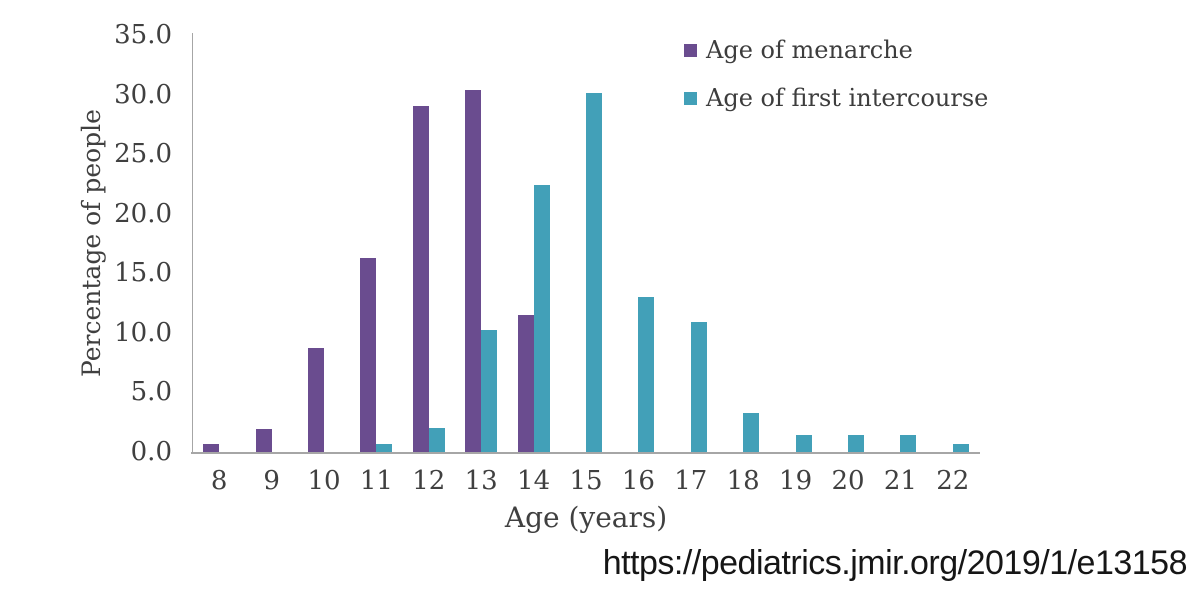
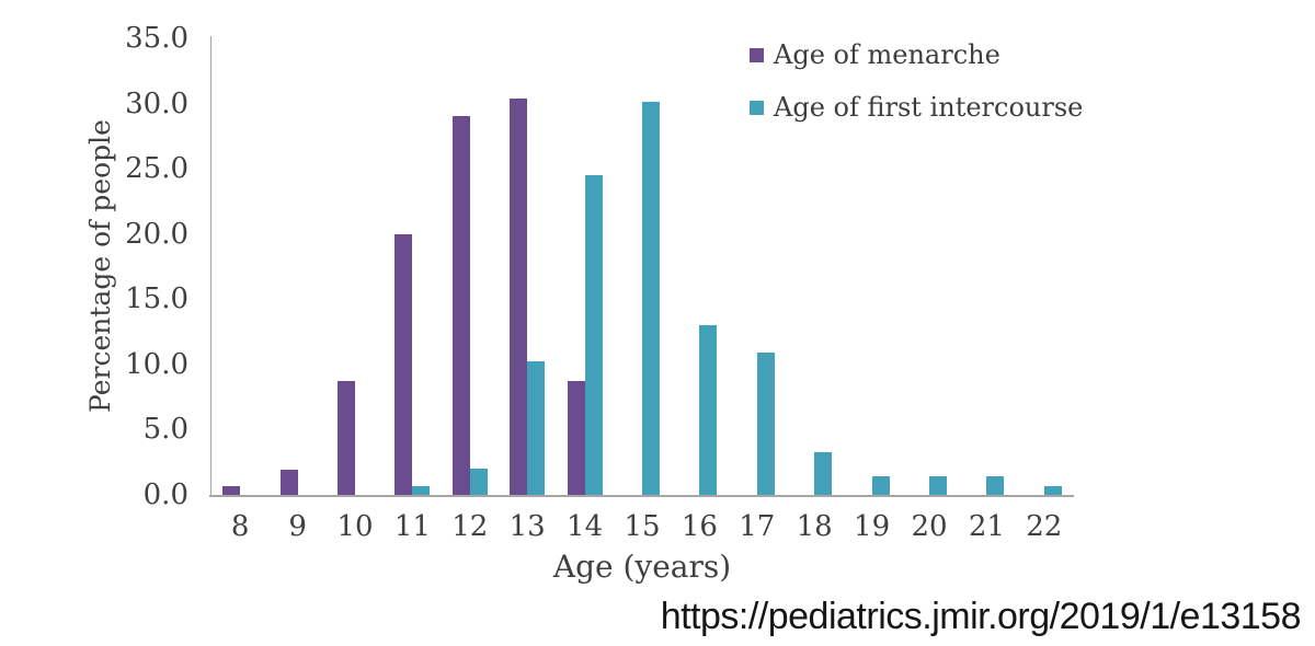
Age of menarche/11: 16.3 -> 20.0
Age of menarche/14: 11.5 -> 8.7
Age of first intercourse/14: 22.4 -> 24.5
